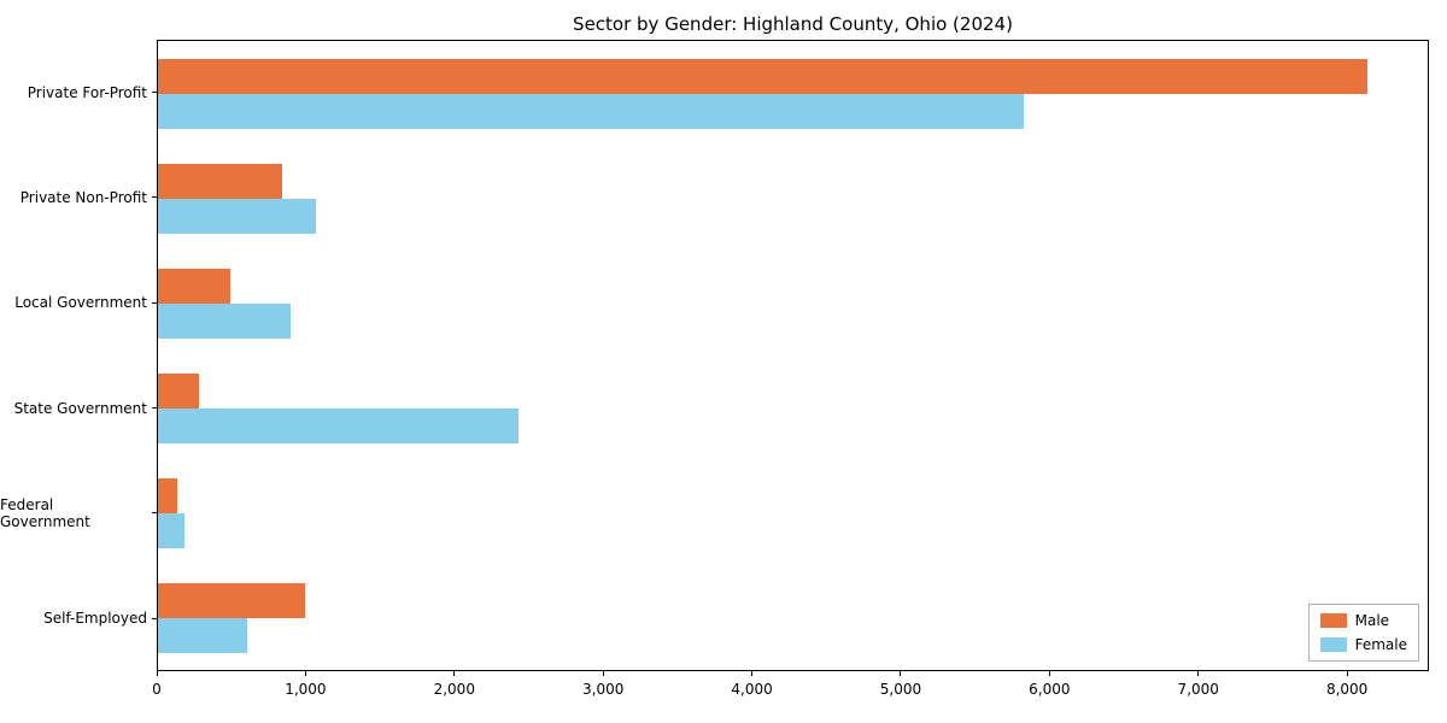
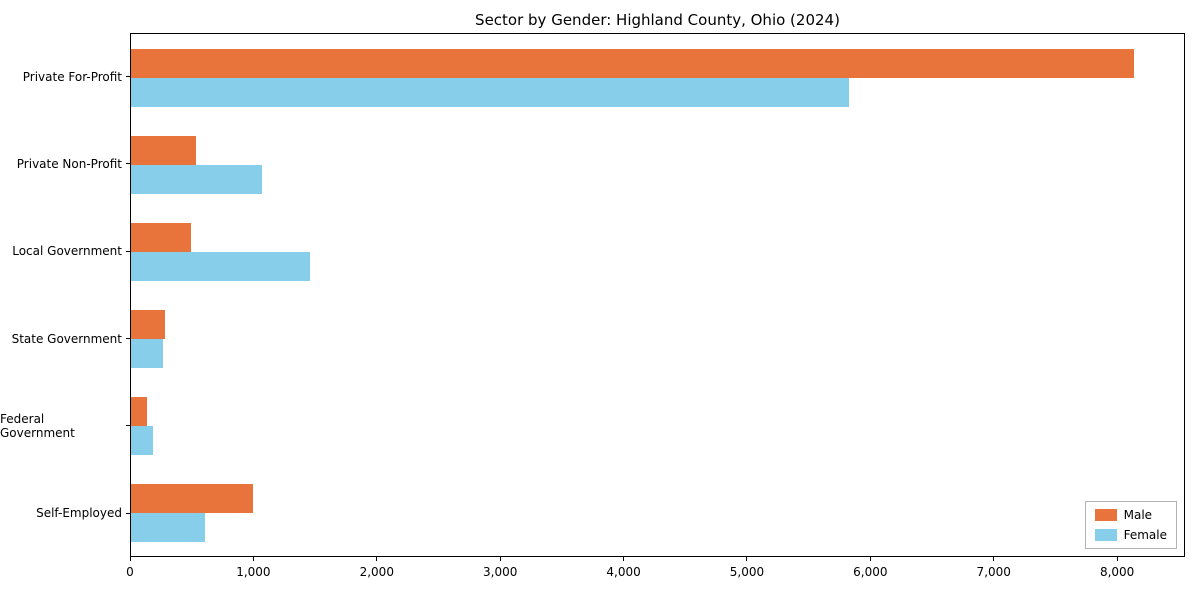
Male/Private Non-Profit: 840 -> 530
Female/Local Government: 890 -> 1450
Female/State Government: 2430 -> 260
